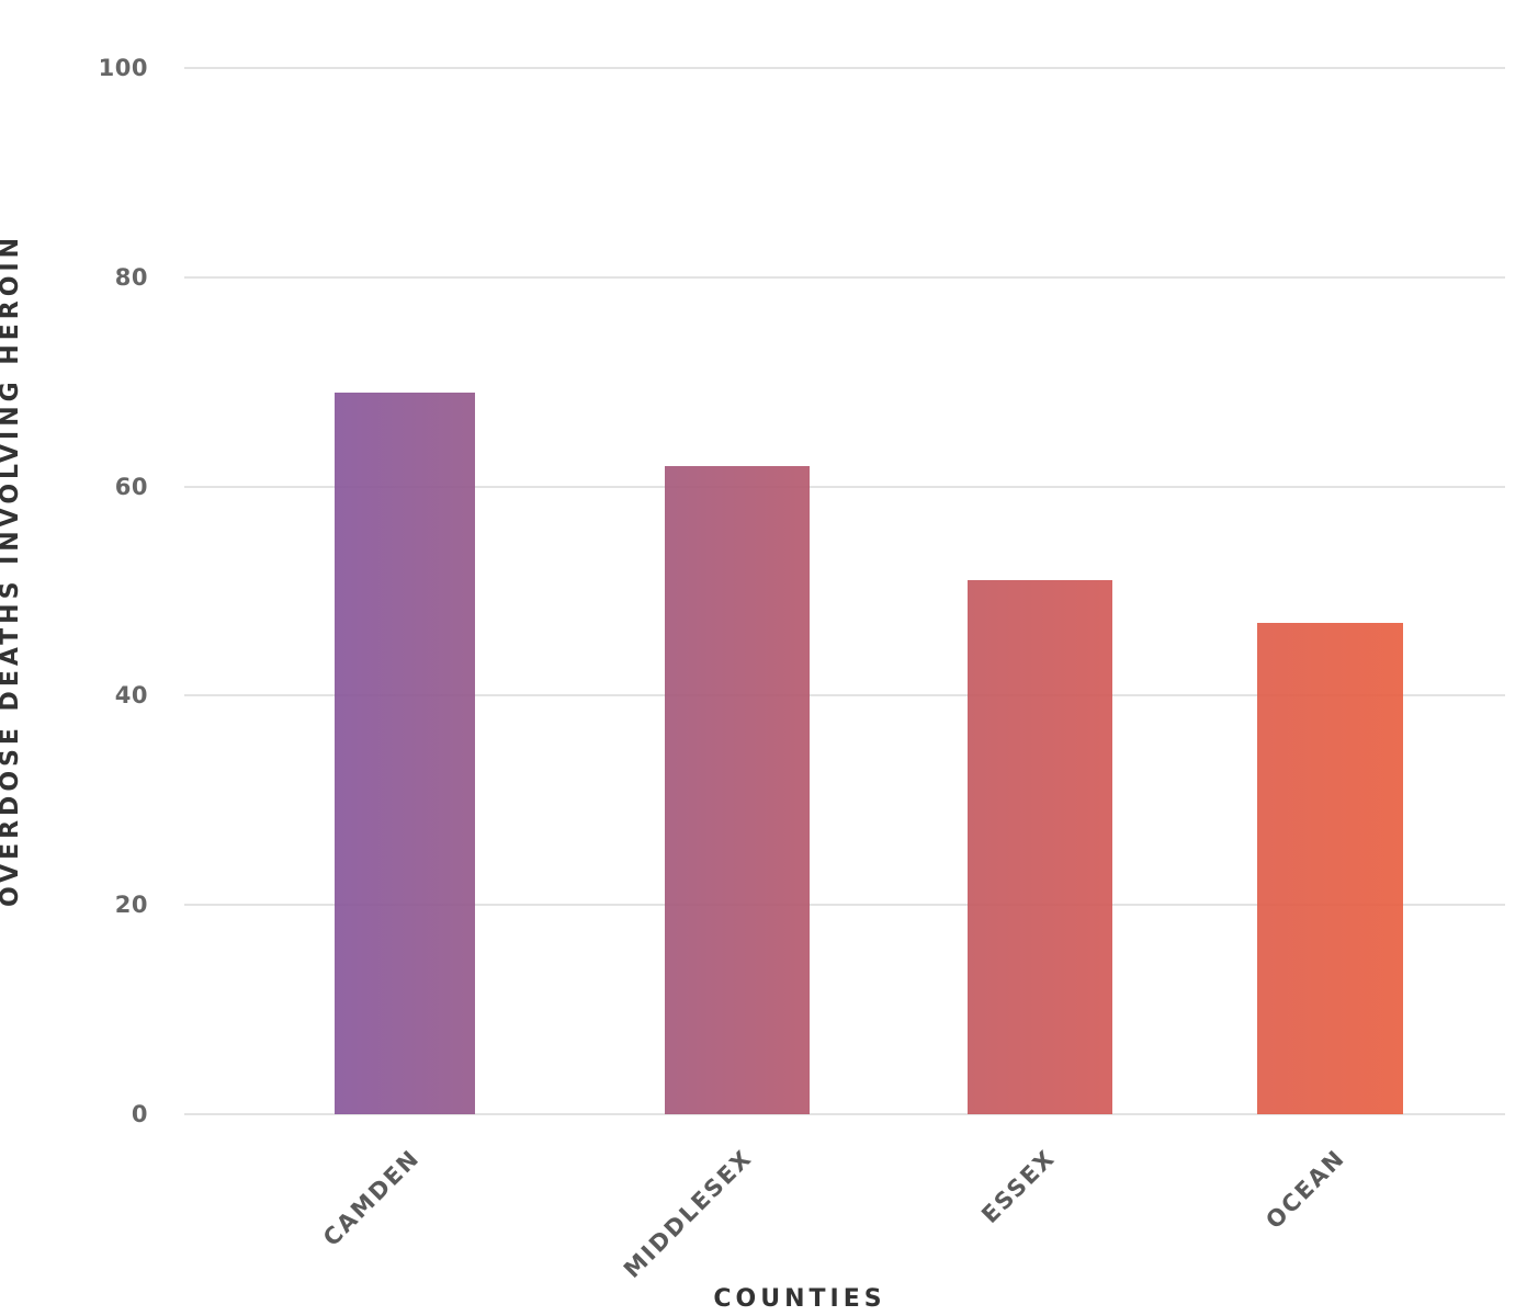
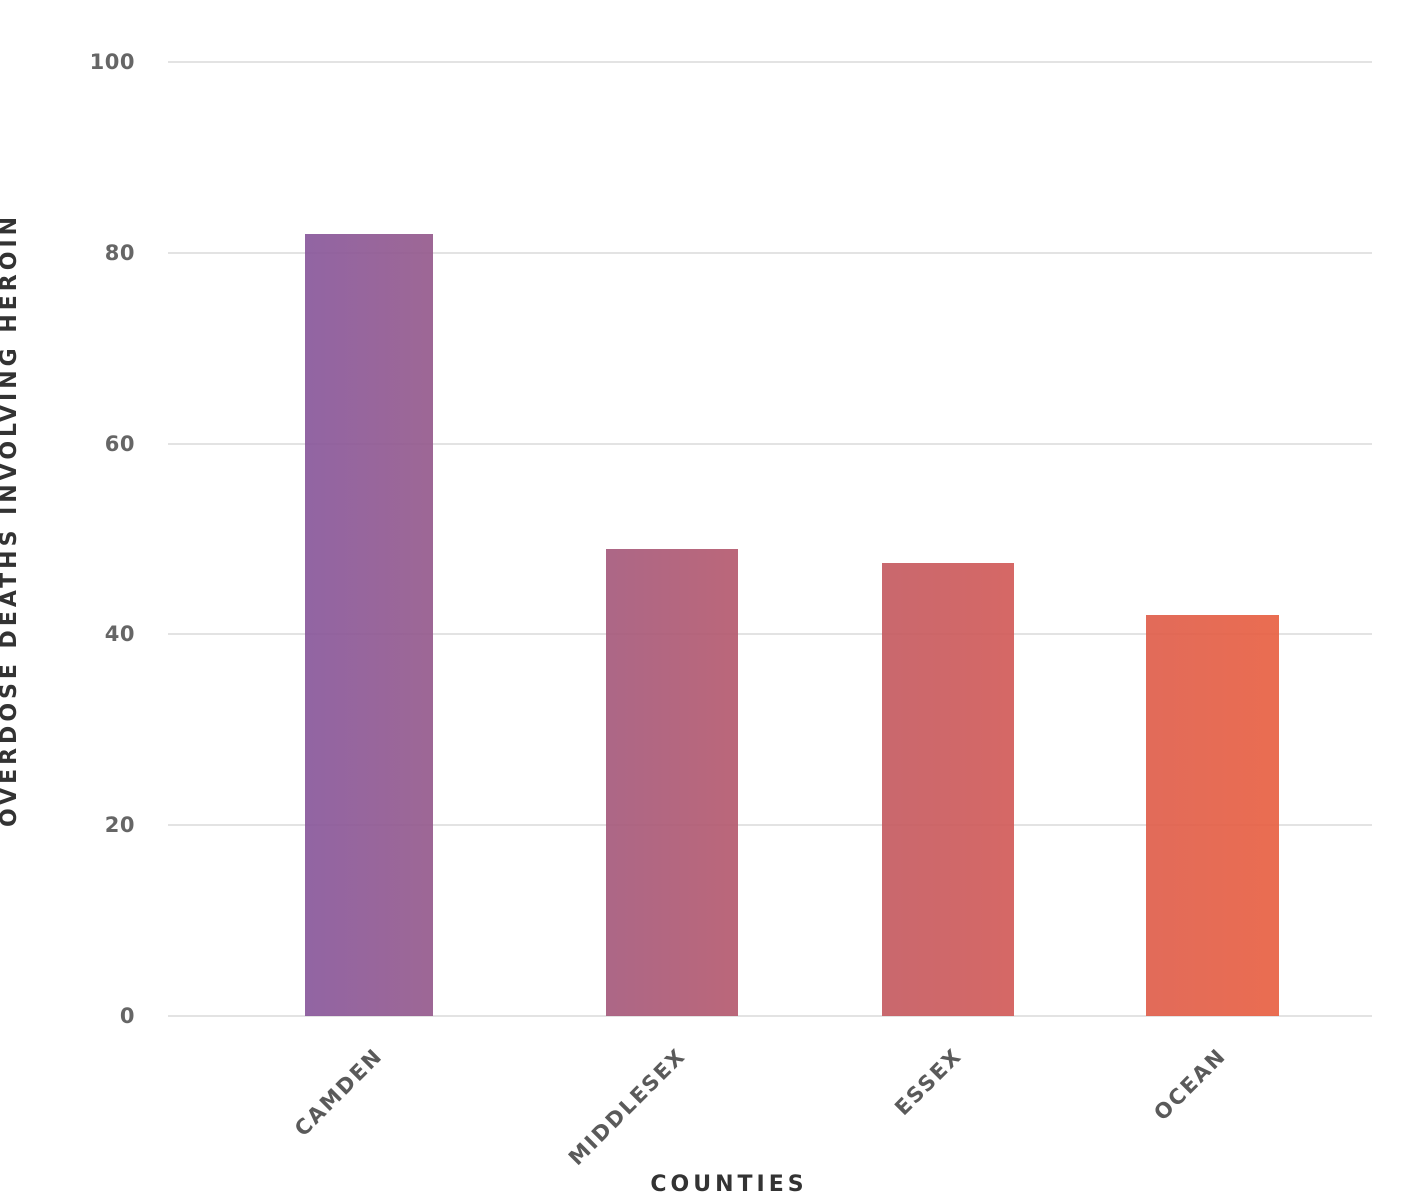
CAMDEN: 69 -> 82
MIDDLESEX: 62 -> 49
ESSEX: 51 -> 48
OCEAN: 47 -> 42
